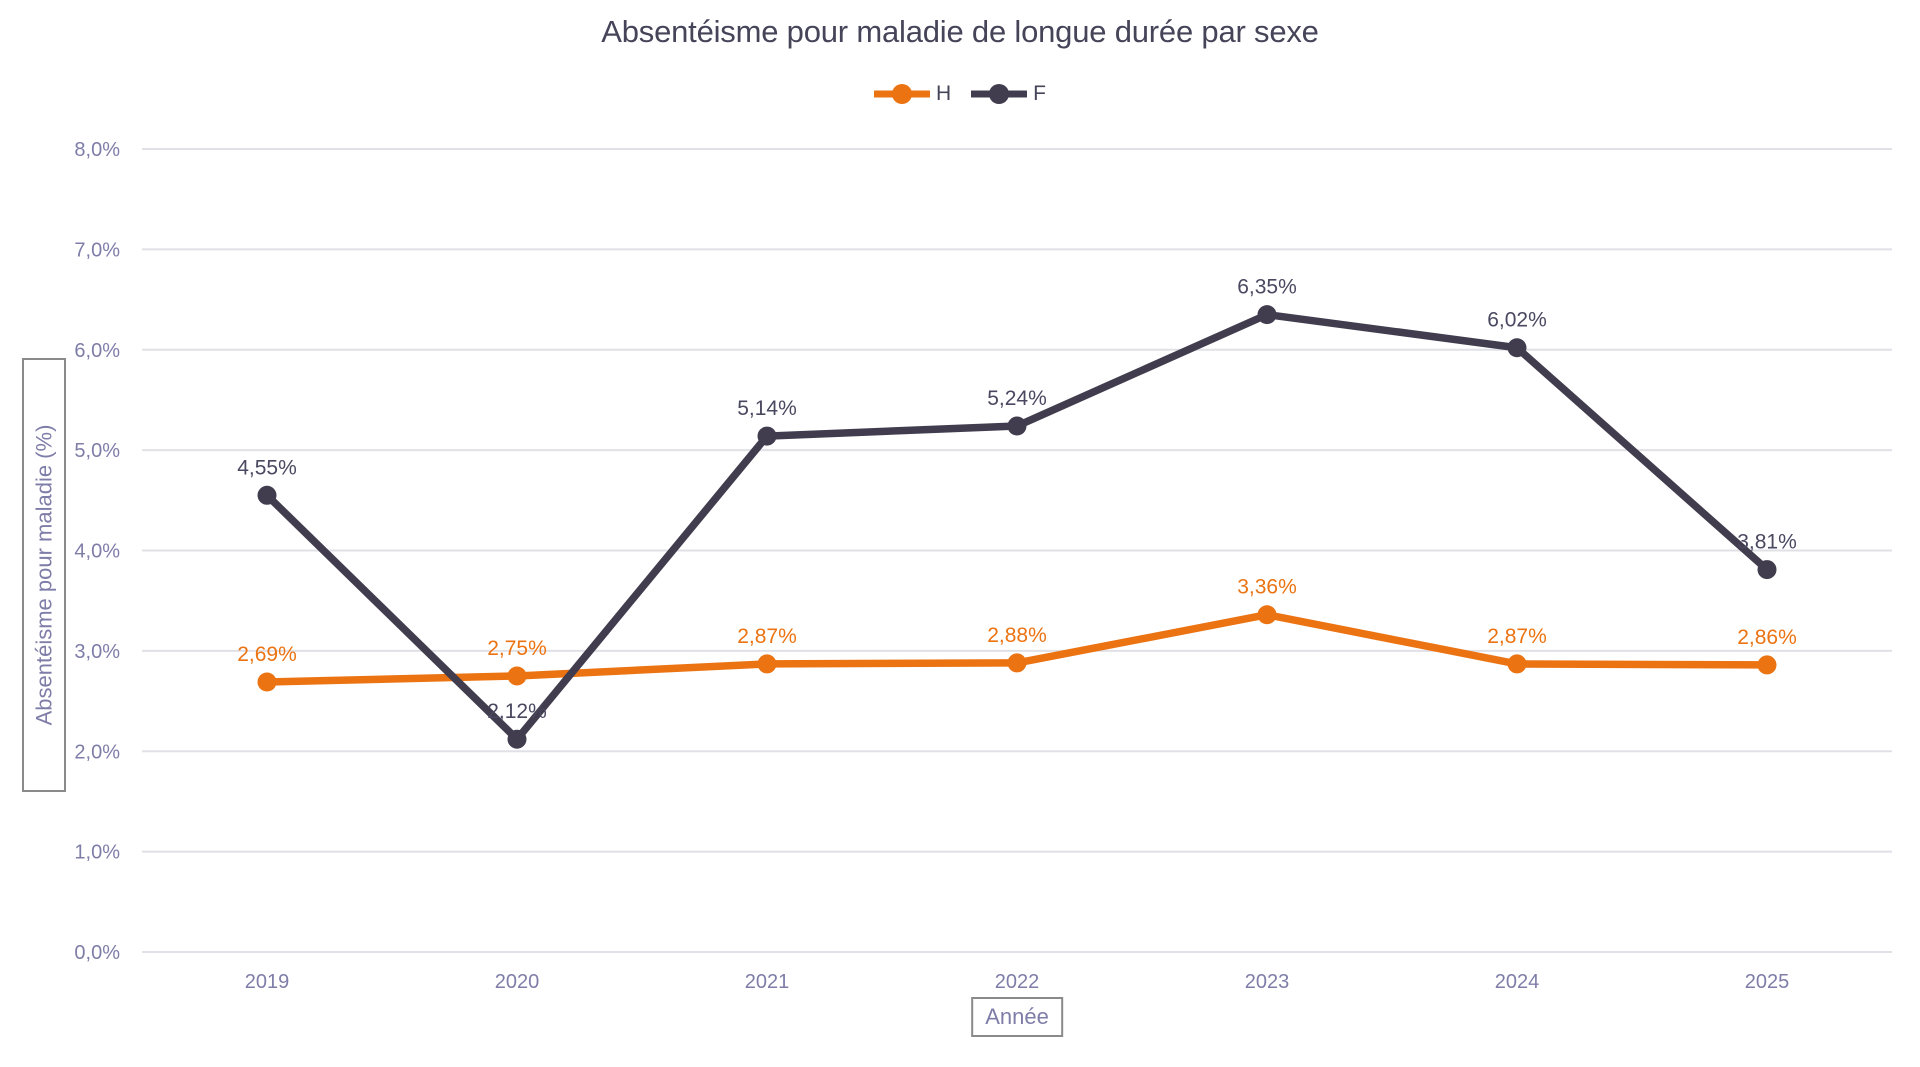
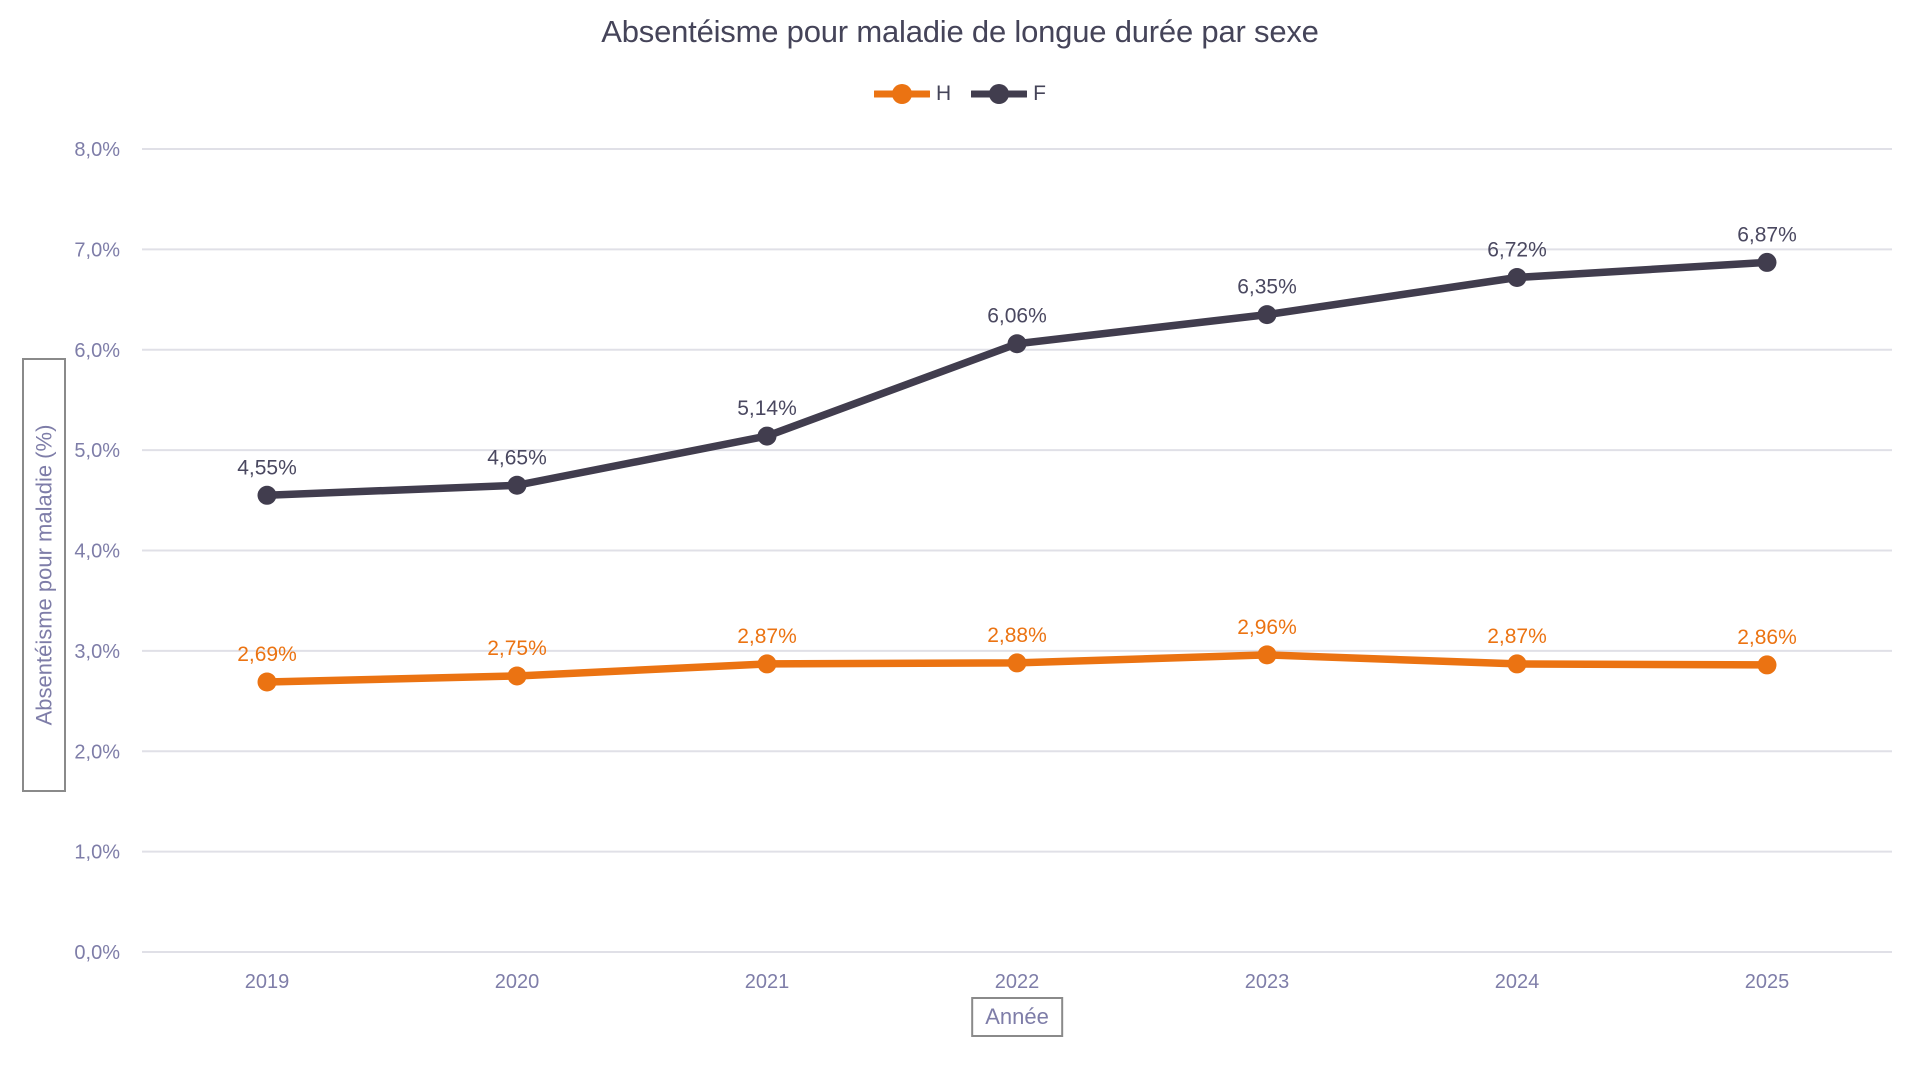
F/2020: 2,12% -> 4,65%
F/2022: 5,24% -> 6,06%
H/2023: 3,36% -> 2,96%
F/2024: 6,02% -> 6,72%
F/2025: 3,81% -> 6,87%
